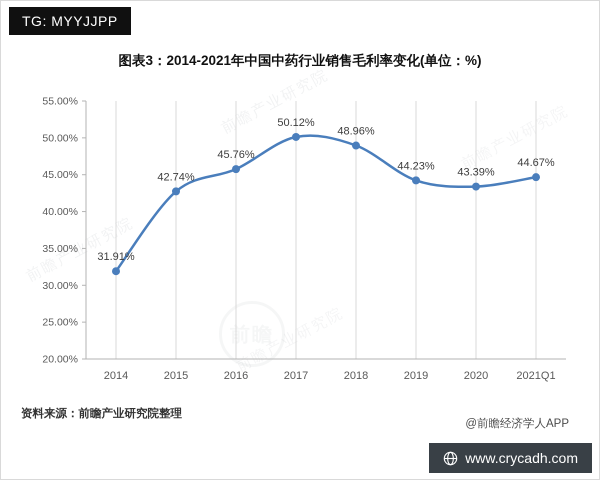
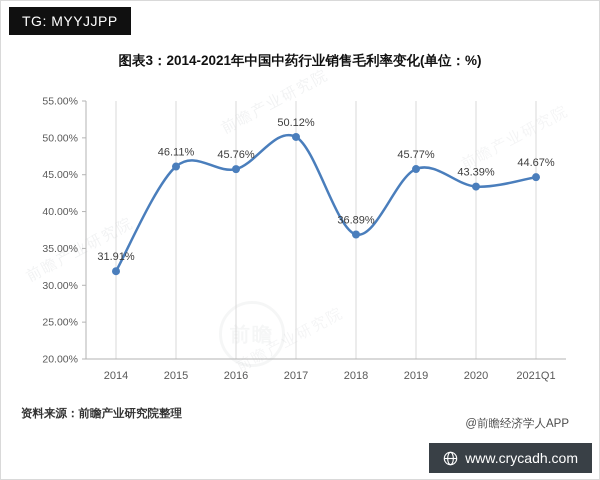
2015: 42.74% -> 46.11%
2018: 48.96% -> 36.89%
2019: 44.23% -> 45.77%
